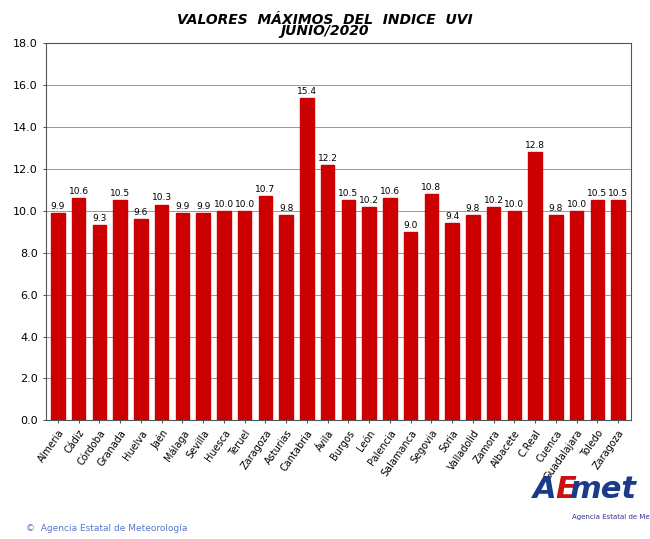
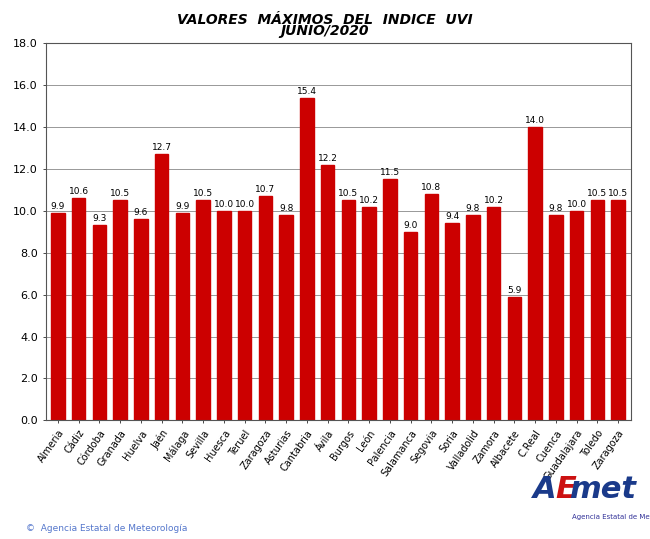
Jaén: 10.3 -> 12.7
Sevilla: 9.9 -> 10.5
Palencia: 10.6 -> 11.5
Albacete: 10.0 -> 5.9
C.Real: 12.8 -> 14.0
